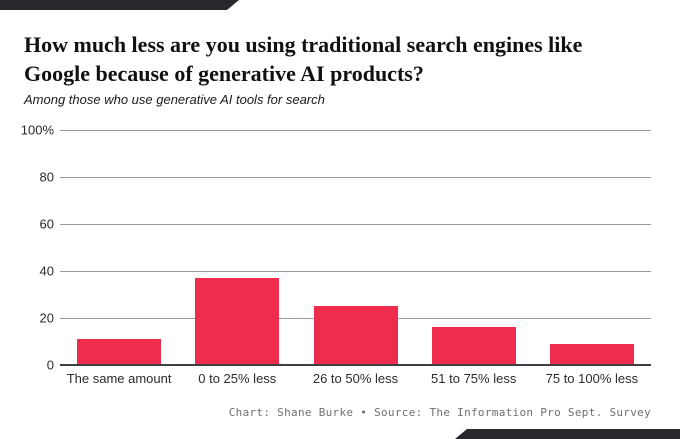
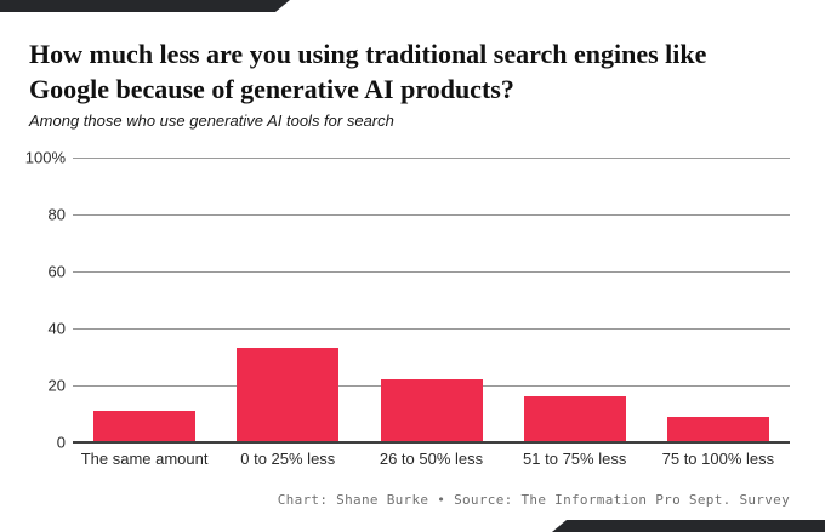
0 to 25% less: 37% -> 33%
26 to 50% less: 25% -> 22%
